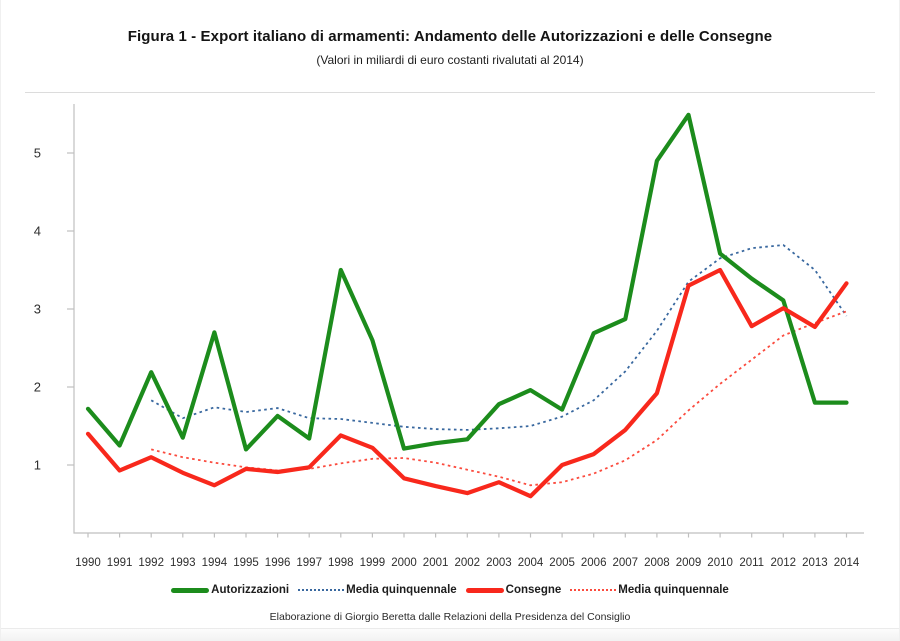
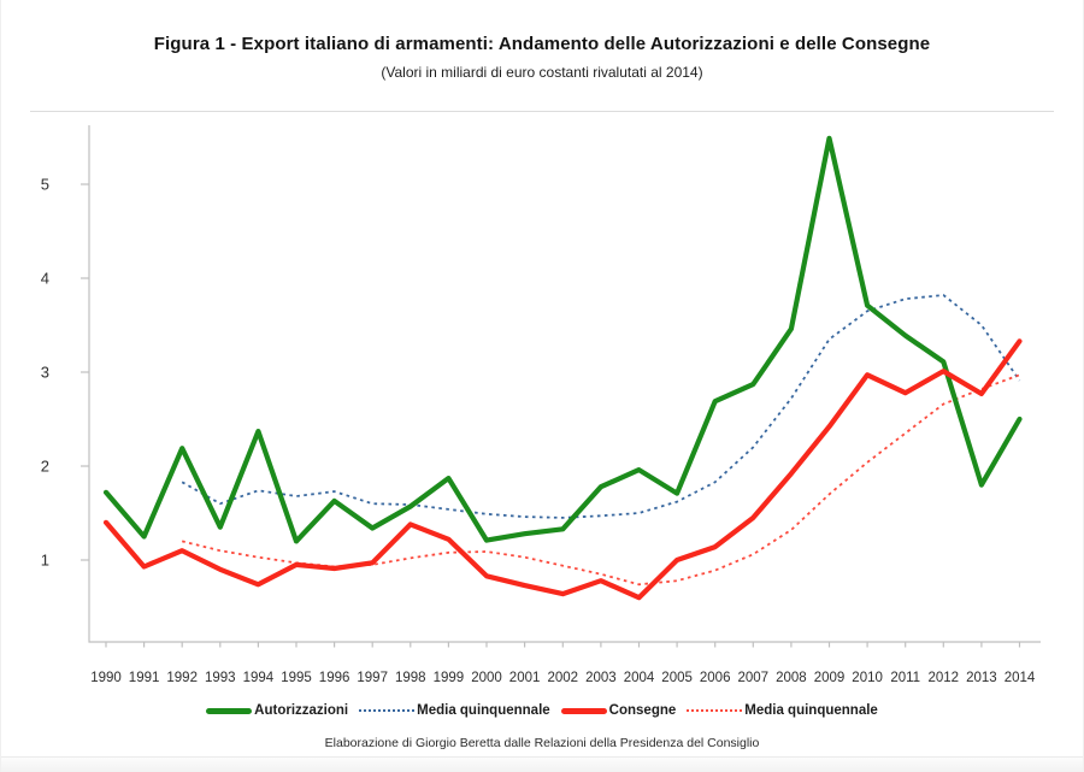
Autorizzazioni/1994: 2.7 -> 2.4
Autorizzazioni/1998: 3.5 -> 1.6
Autorizzazioni/1999: 2.6 -> 1.9
Autorizzazioni/2008: 4.9 -> 3.5
Consegne/2009: 3.3 -> 2.4
Consegne/2010: 3.5 -> 3.0
Autorizzazioni/2014: 1.8 -> 2.5
